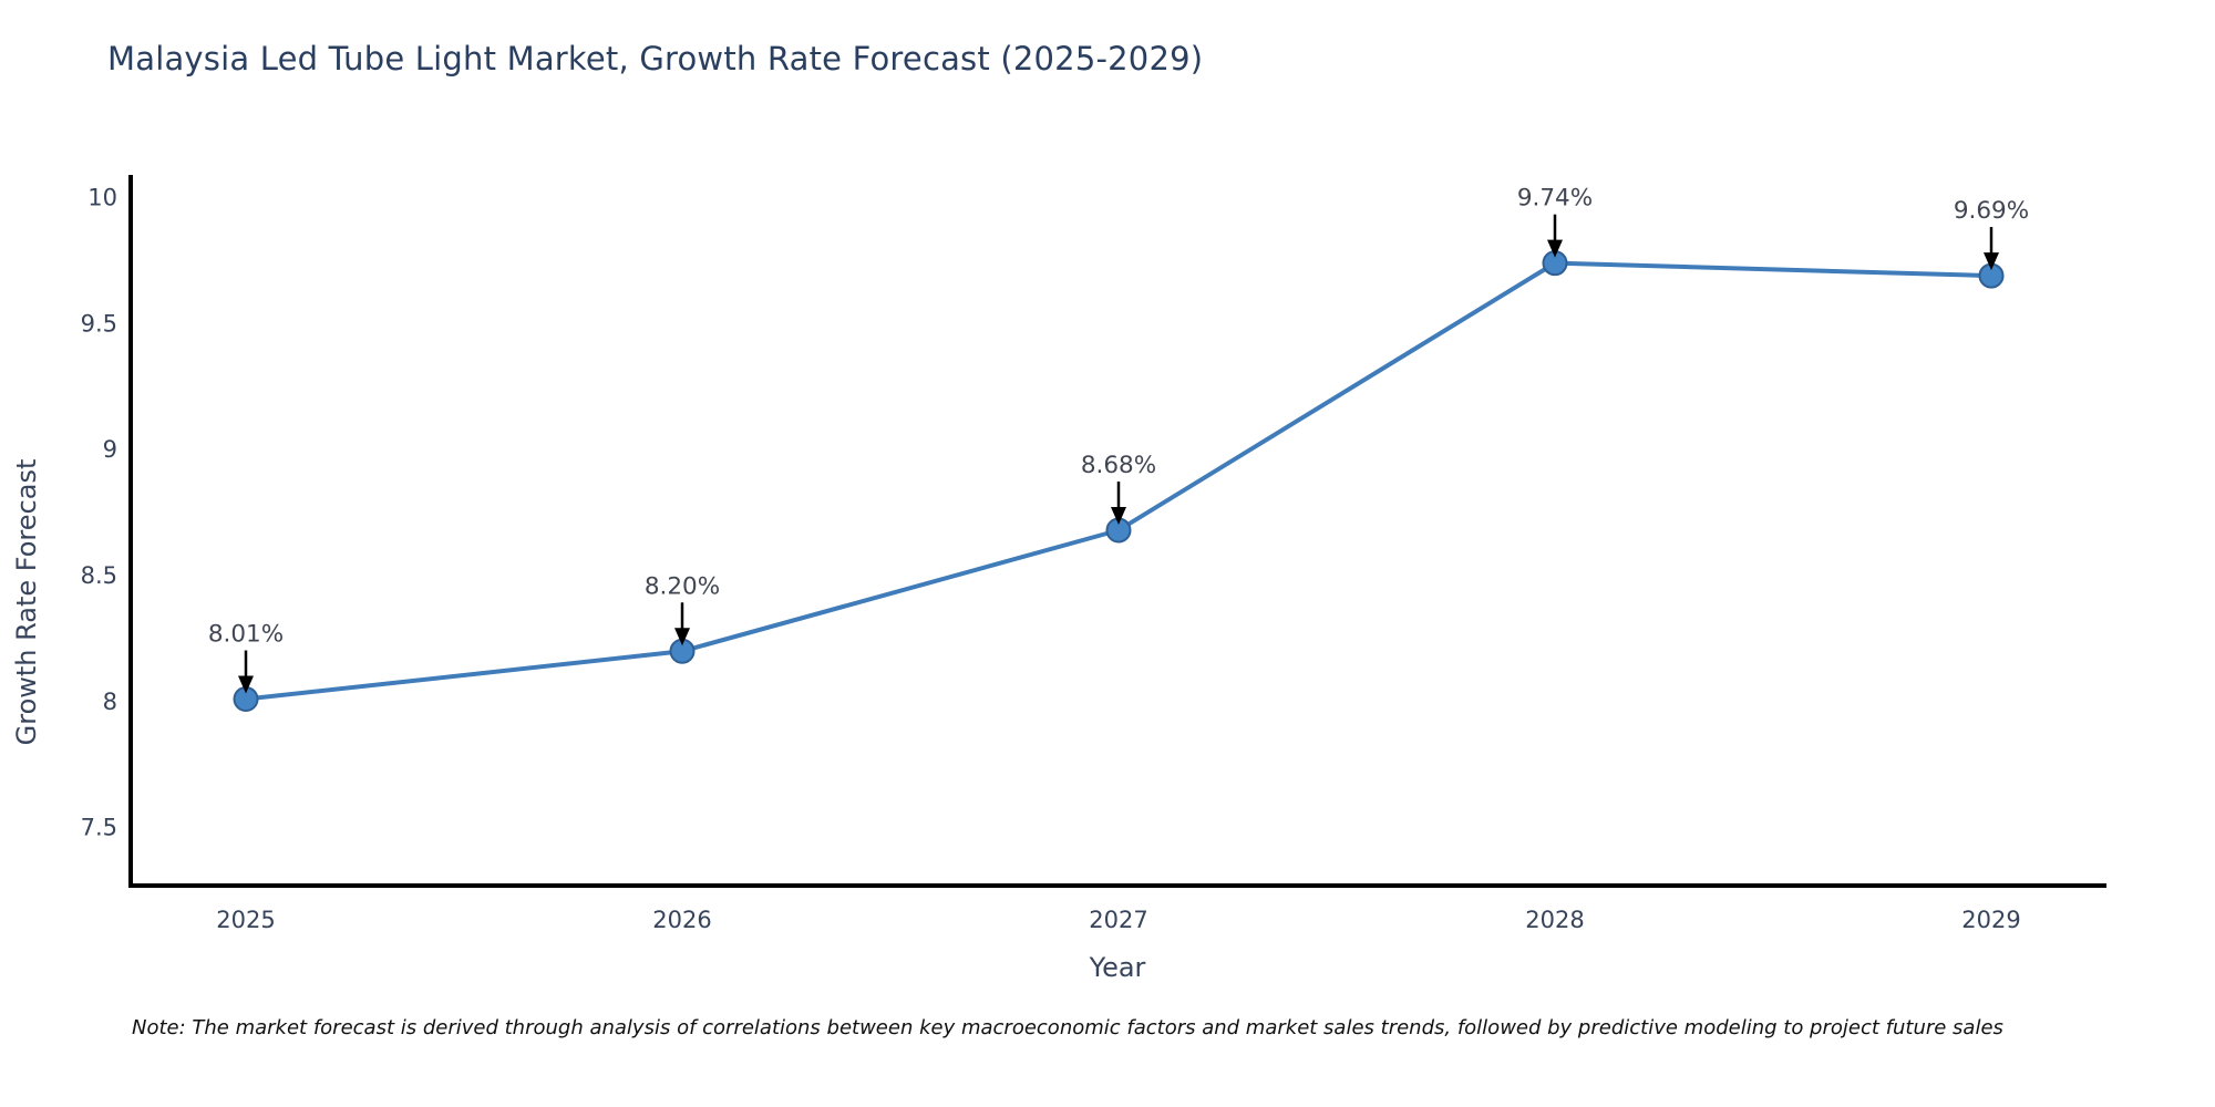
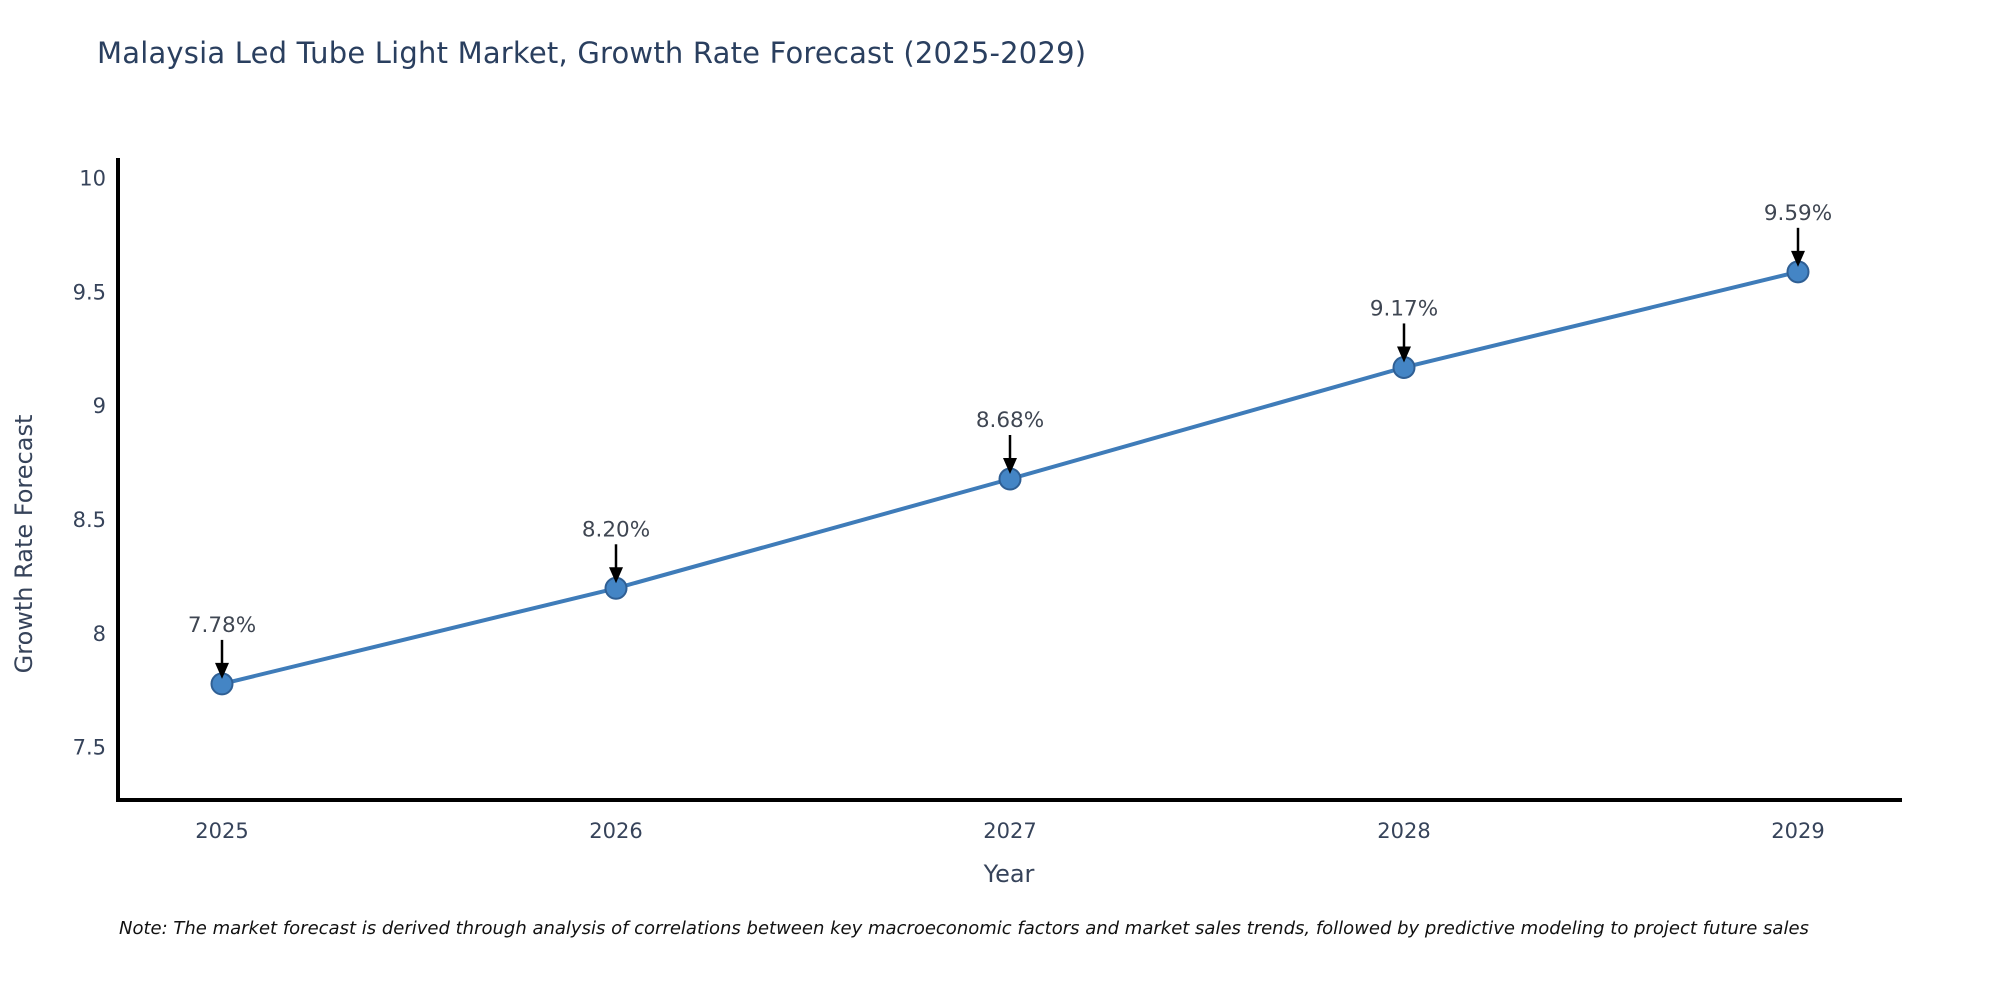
2025: 8.01% -> 7.78%
2028: 9.74% -> 9.17%
2029: 9.69% -> 9.59%
